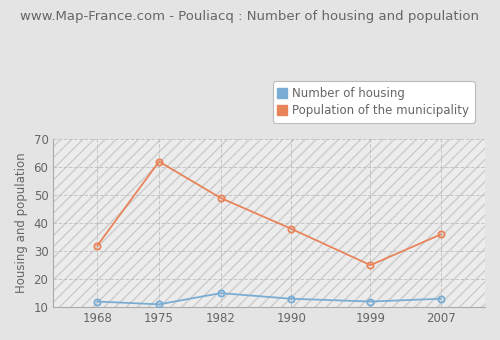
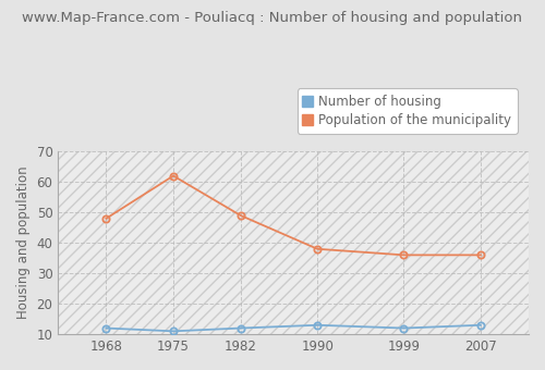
Population of the municipality/1968: 32 -> 48
Number of housing/1982: 15 -> 12
Population of the municipality/1999: 25 -> 36
